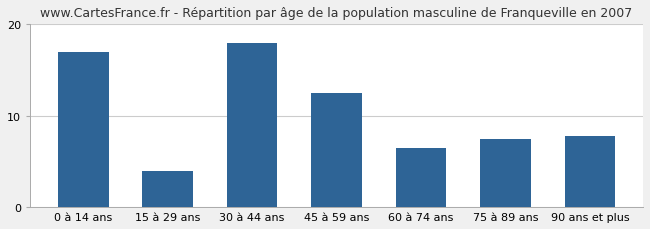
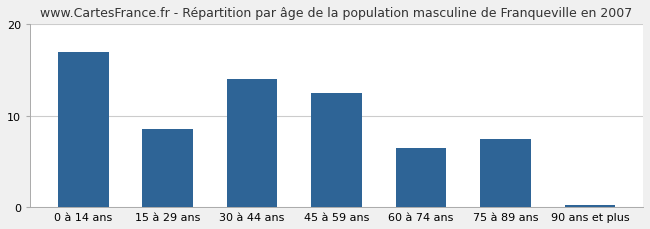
15 à 29 ans: 4.0 -> 8.5
30 à 44 ans: 18.0 -> 14.0
90 ans et plus: 7.8 -> 0.2
